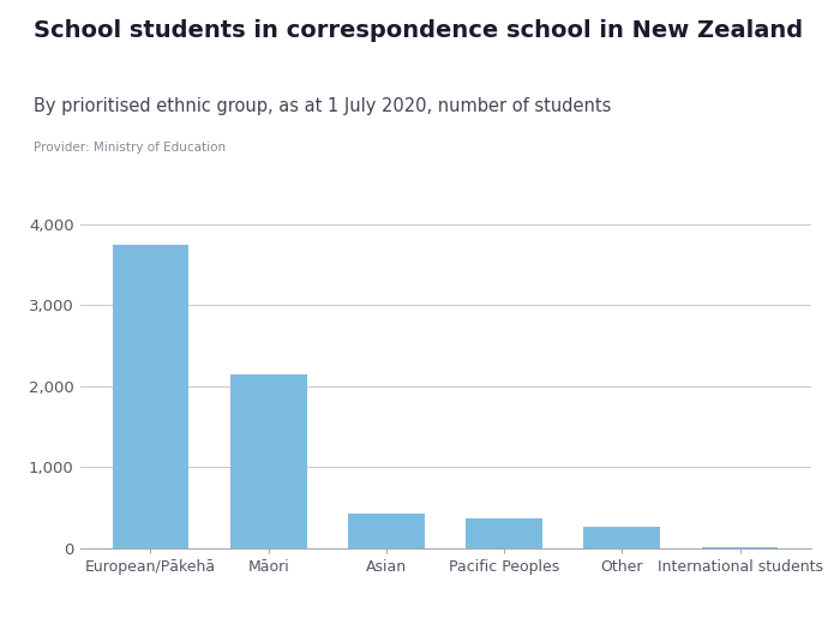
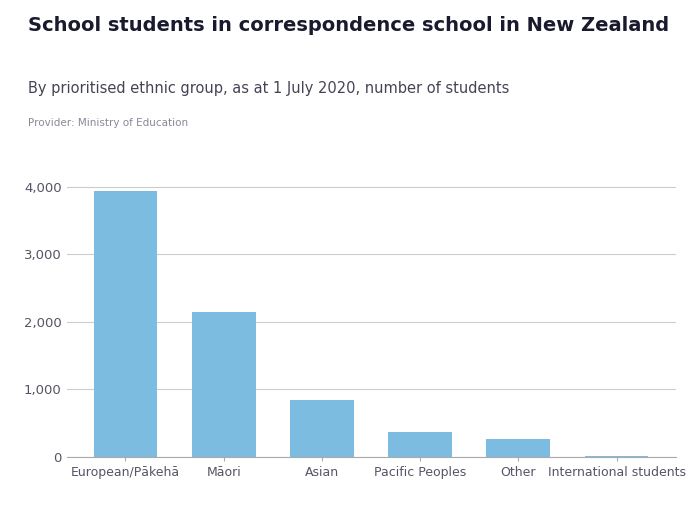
European/Pākehā: 3,750 -> 3,940
Asian: 430 -> 840
